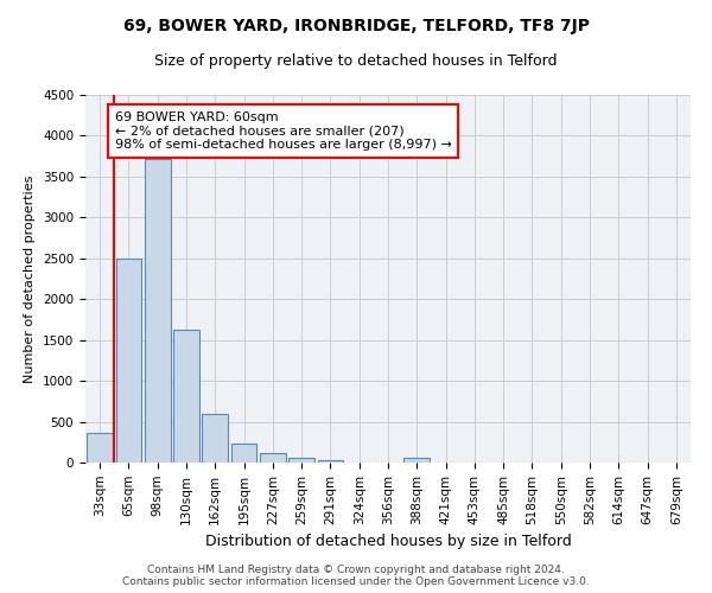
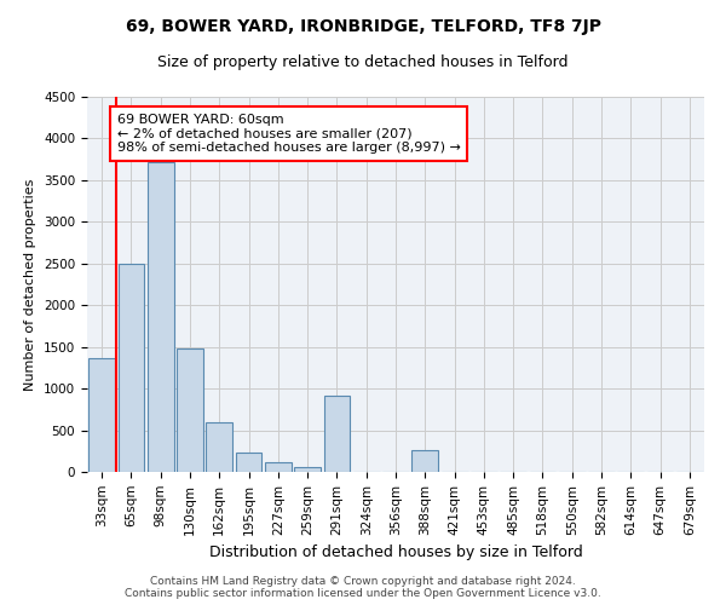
33sqm: 360 -> 1360
130sqm: 1630 -> 1480
291sqm: 40 -> 920
388sqm: 60 -> 260
